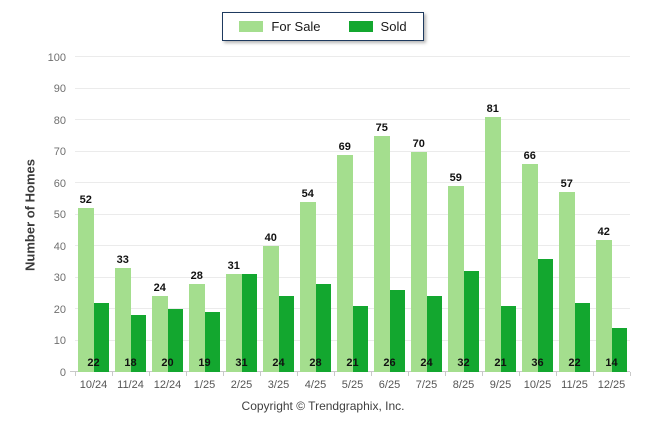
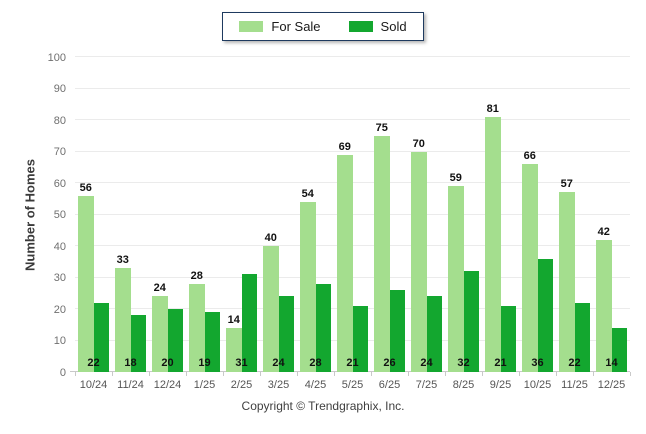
For Sale/10/24: 52 -> 56
For Sale/2/25: 31 -> 14
